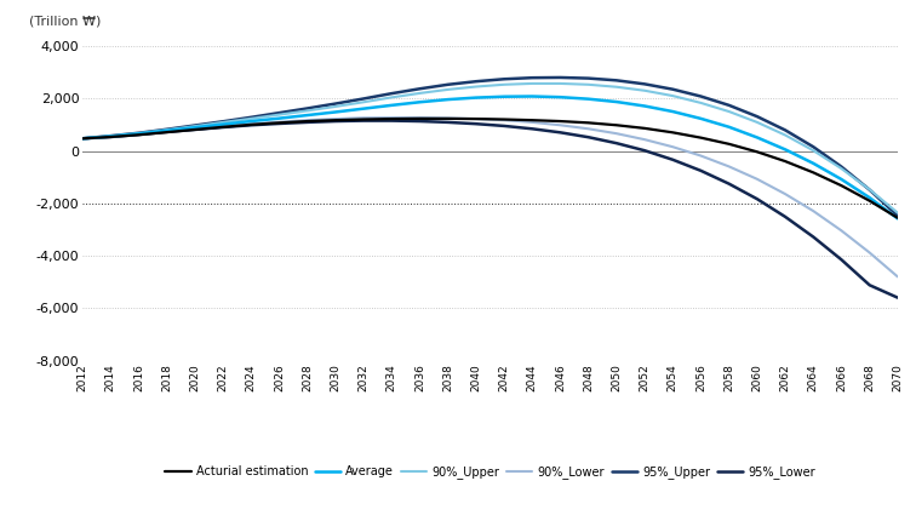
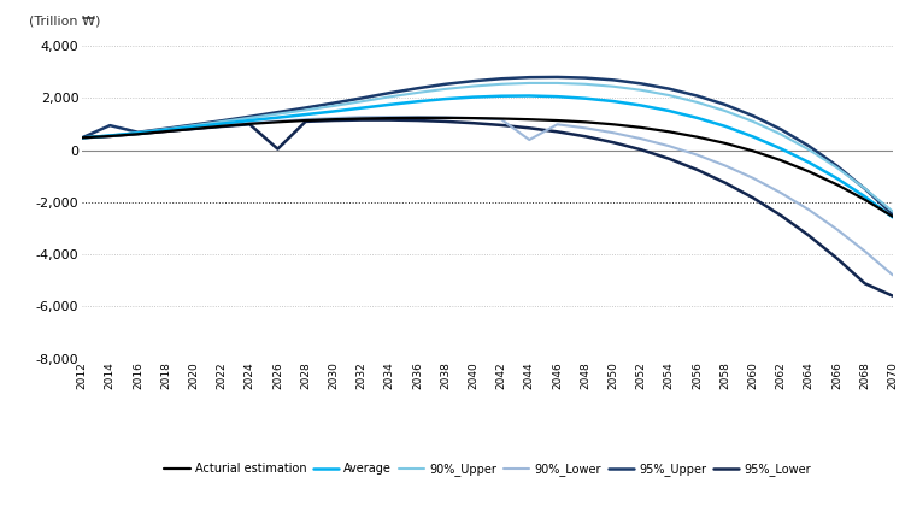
95%_Upper/2014: 580 -> 950
95%_Lower/2026: 1,050 -> 50
90%_Lower/2044: 1,100 -> 400
